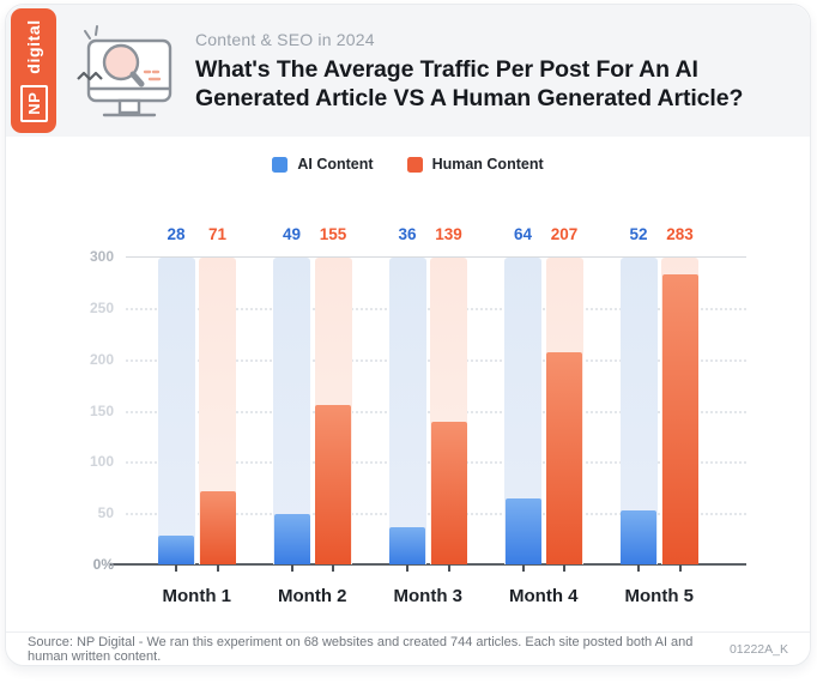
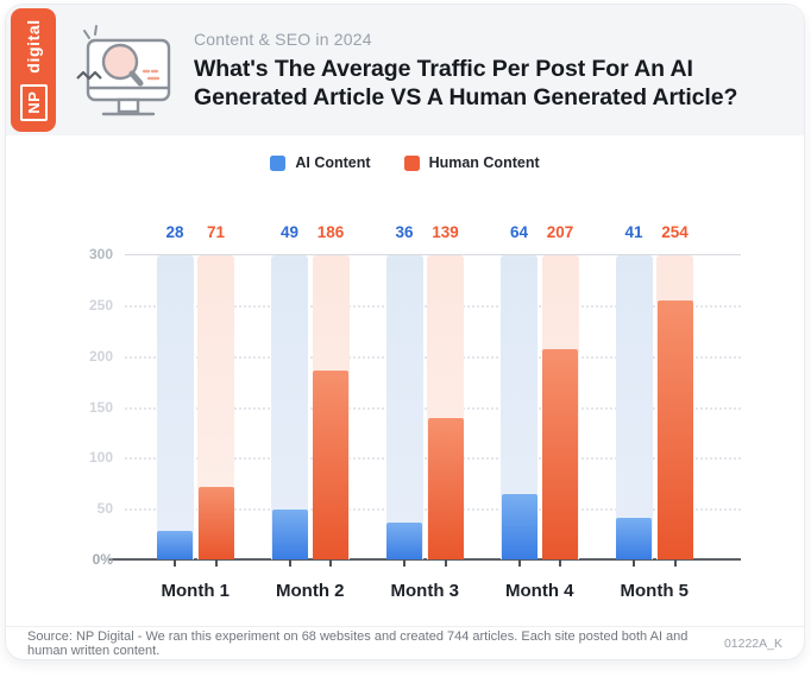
Human Content/Month 2: 155 -> 186
AI Content/Month 5: 52 -> 41
Human Content/Month 5: 283 -> 254
